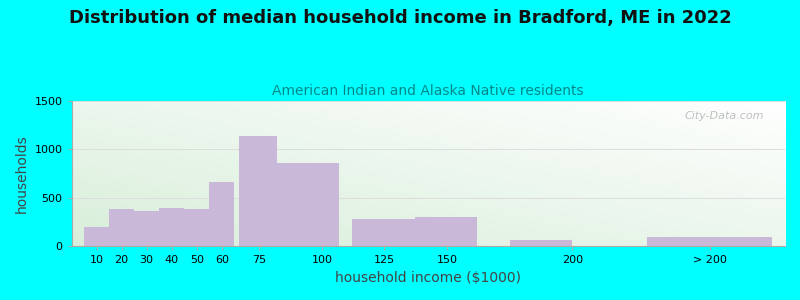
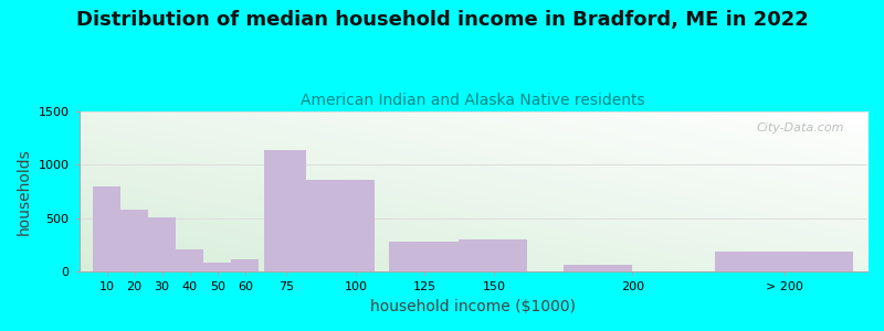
10: 200 -> 800
20: 380 -> 580
30: 360 -> 510
40: 400 -> 210
50: 380 -> 90
60: 660 -> 120
> 200: 100 -> 180
